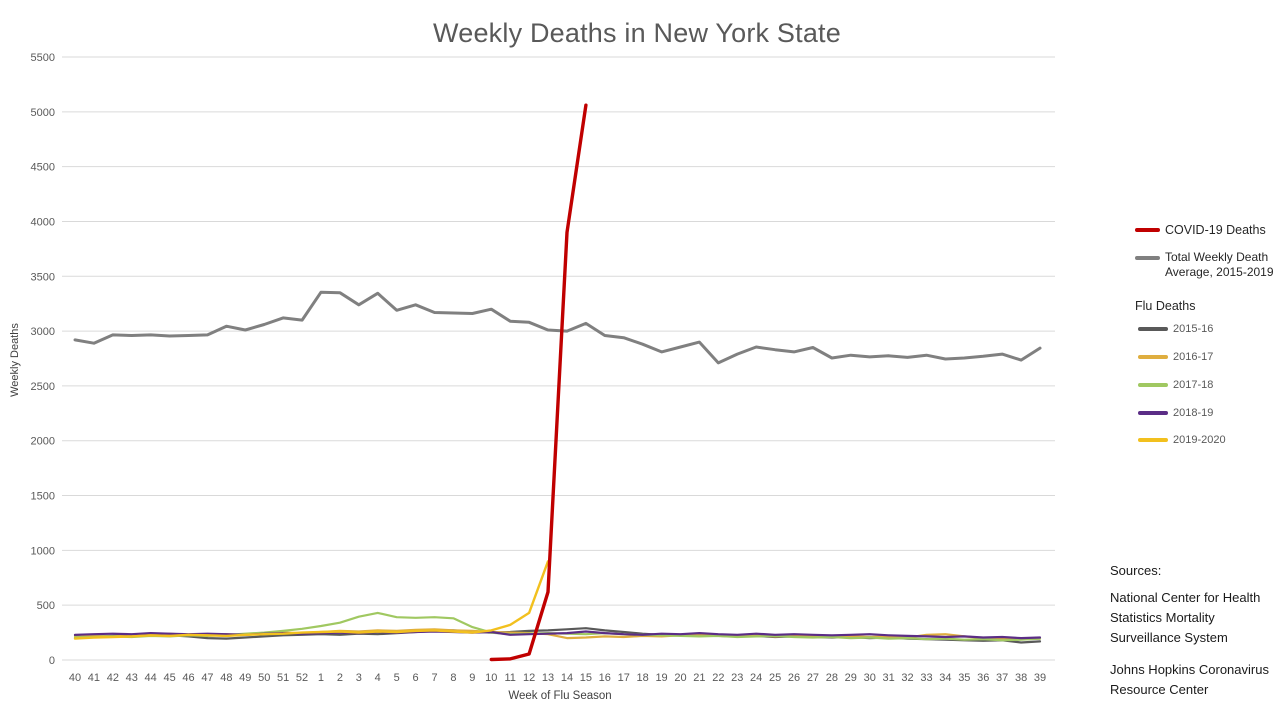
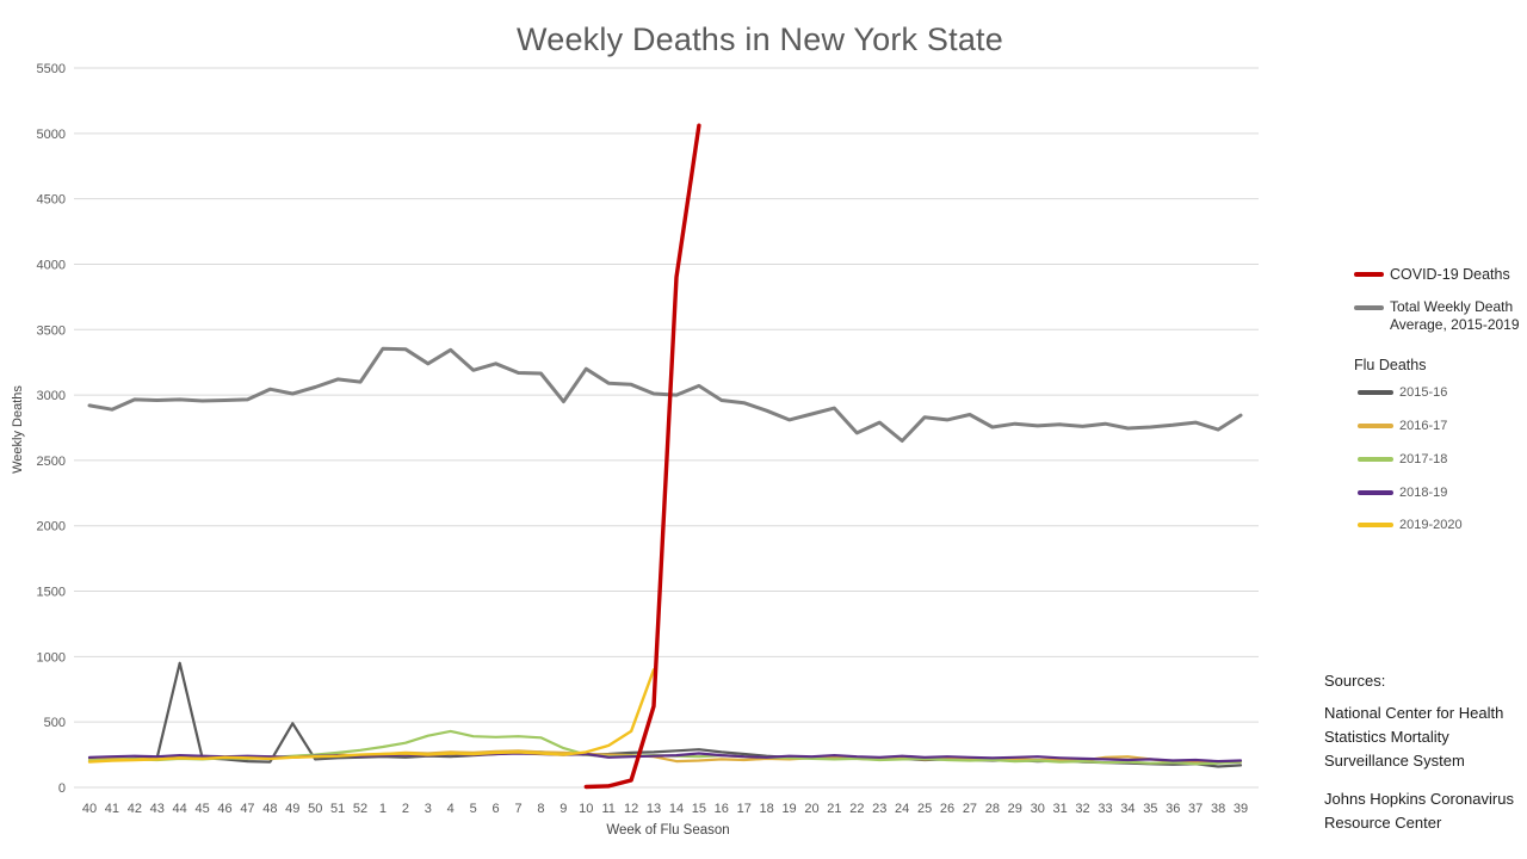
Flu Deaths 2015-16/44: 240 -> 950
Flu Deaths 2015-16/49: 200 -> 490
Total Weekly Death Average, 2015-2019/9: 3160 -> 2950
Total Weekly Death Average, 2015-2019/24: 2860 -> 2650
